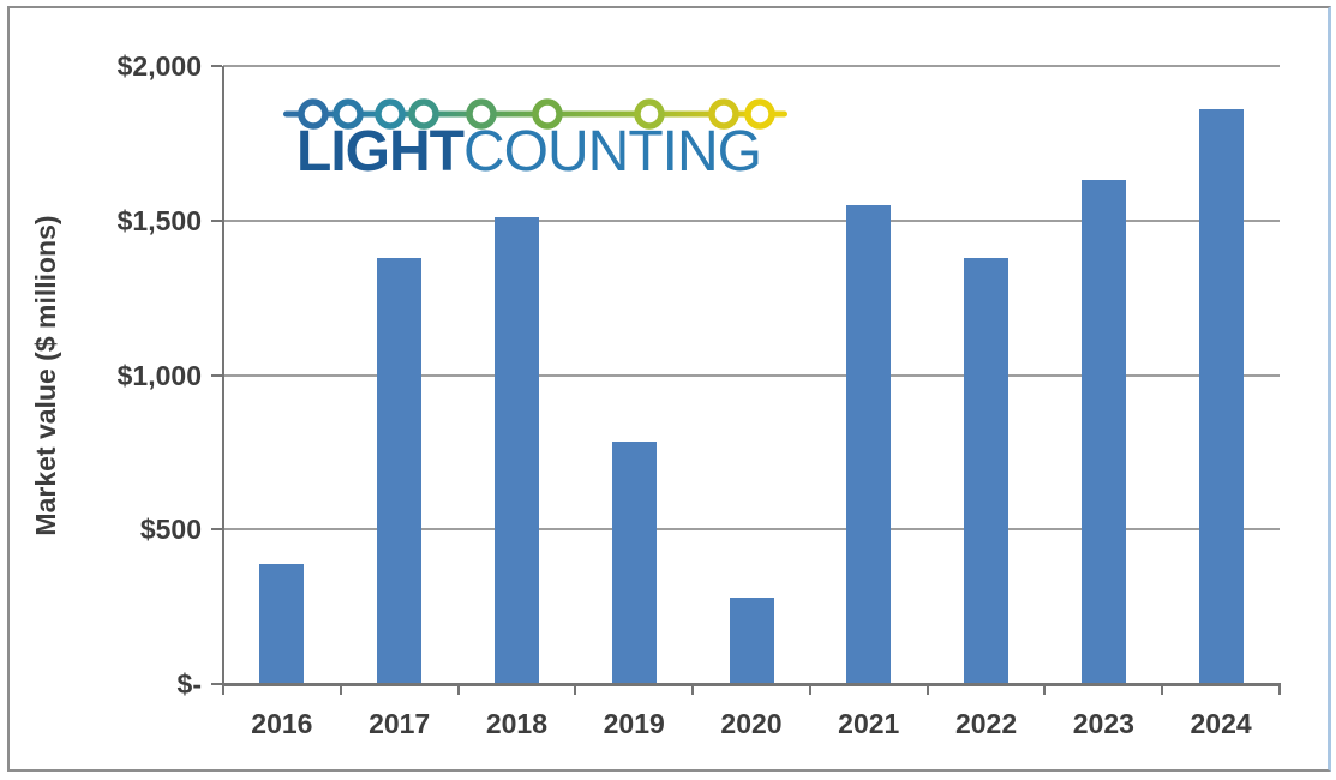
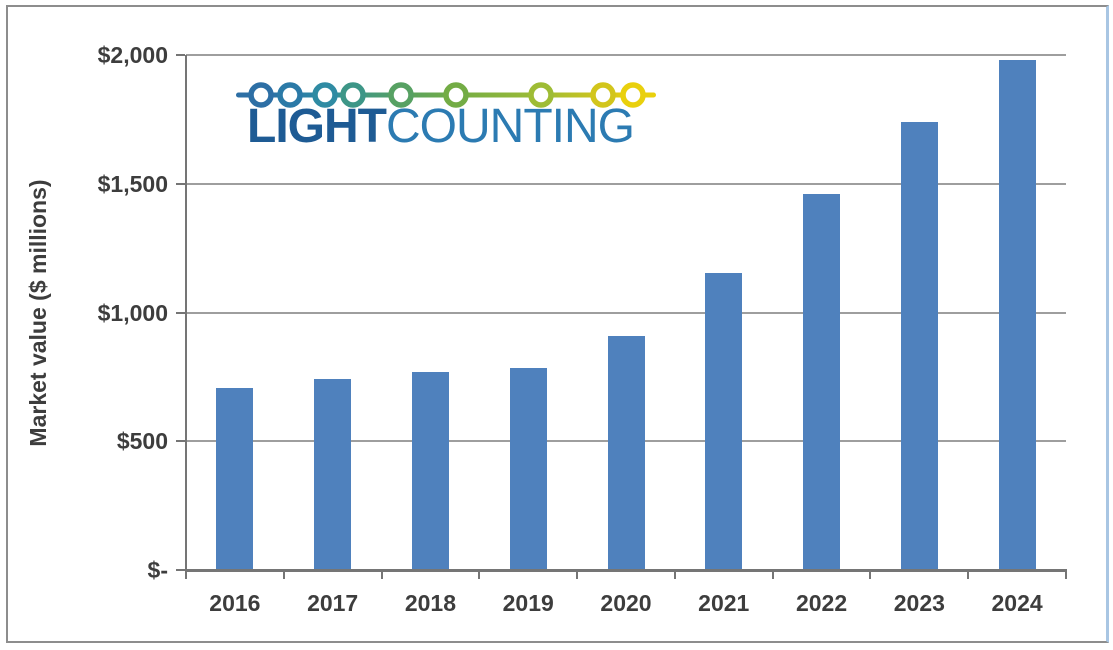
2016: $390 -> $700
2017: $1380 -> $740
2018: $1510 -> $770
2020: $280 -> $910
2021: $1550 -> $1160
2022: $1380 -> $1460
2023: $1630 -> $1740
2024: $1860 -> $1980
